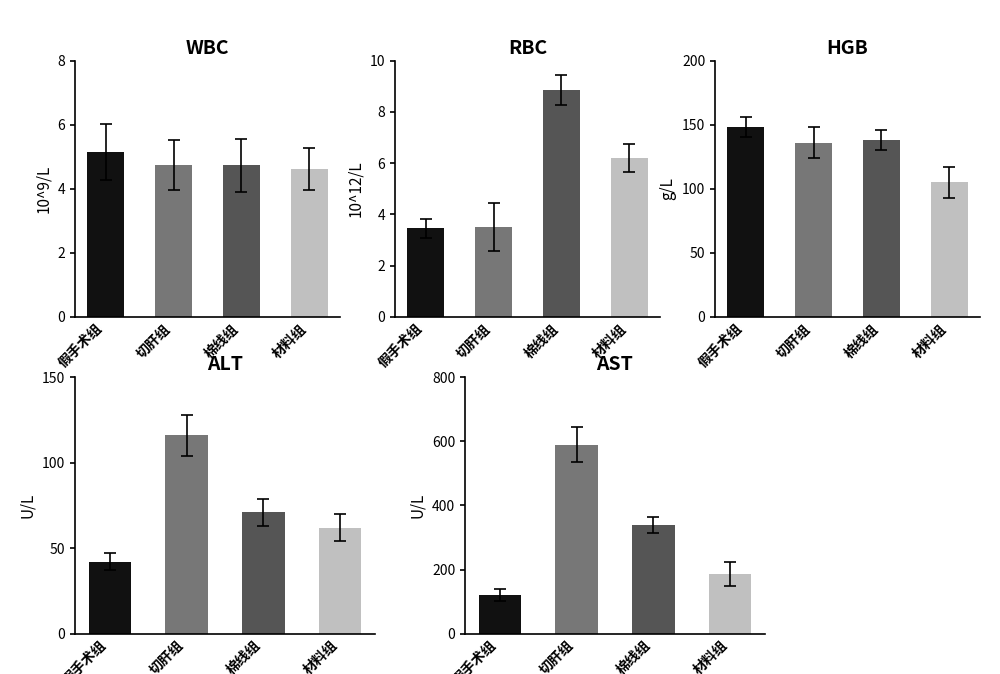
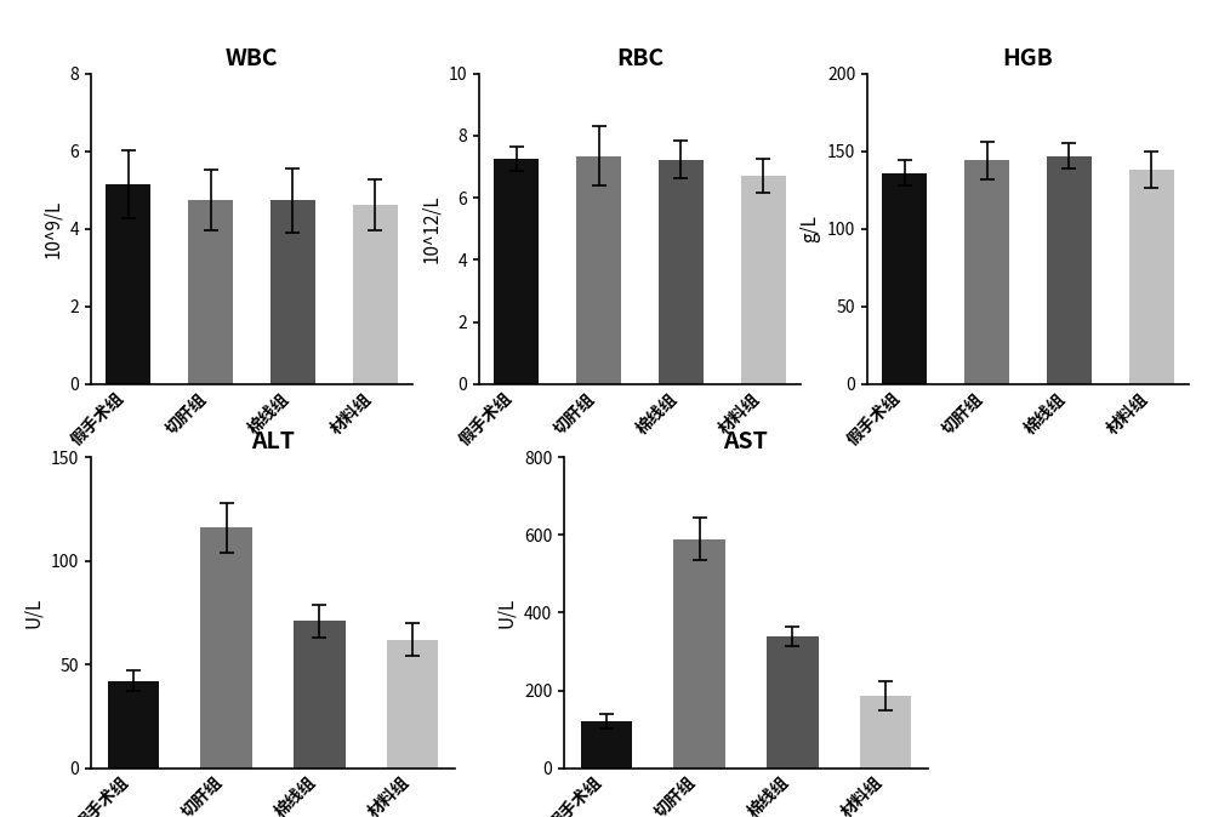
RBC/假手术组: 3.45 -> 7.25
RBC/切肝组: 3.50 -> 7.35
RBC/棉线组: 8.85 -> 7.22
RBC/材料组: 6.20 -> 6.72
HGB/假手术组: 148 -> 136
HGB/切肝组: 136 -> 144
HGB/棉线组: 138 -> 147
HGB/材料组: 105 -> 138
